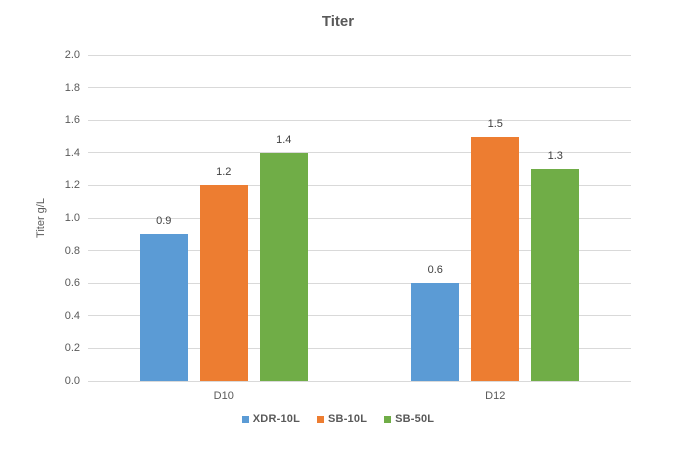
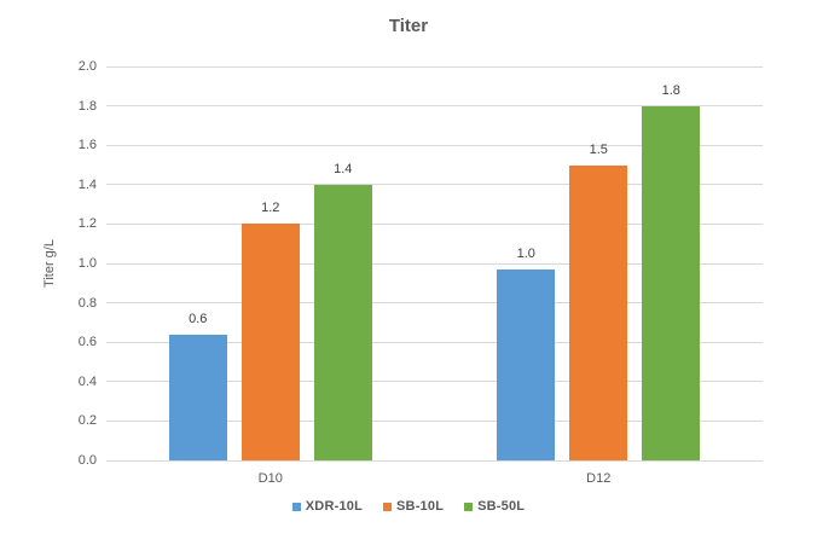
XDR-10L/D10: 0.9 -> 0.6
XDR-10L/D12: 0.6 -> 1.0
SB-50L/D12: 1.3 -> 1.8
